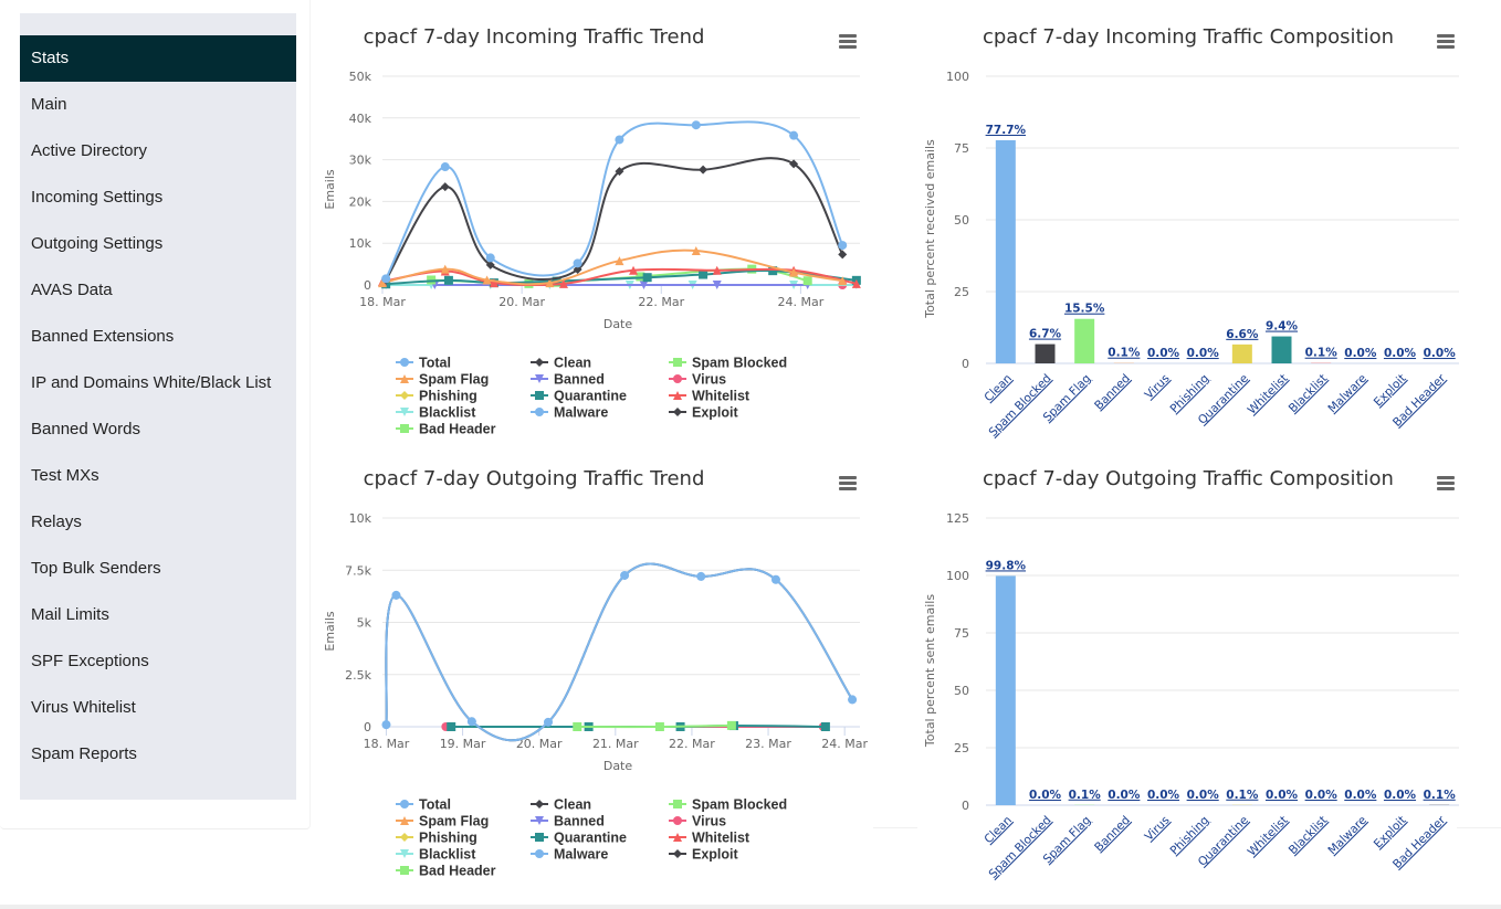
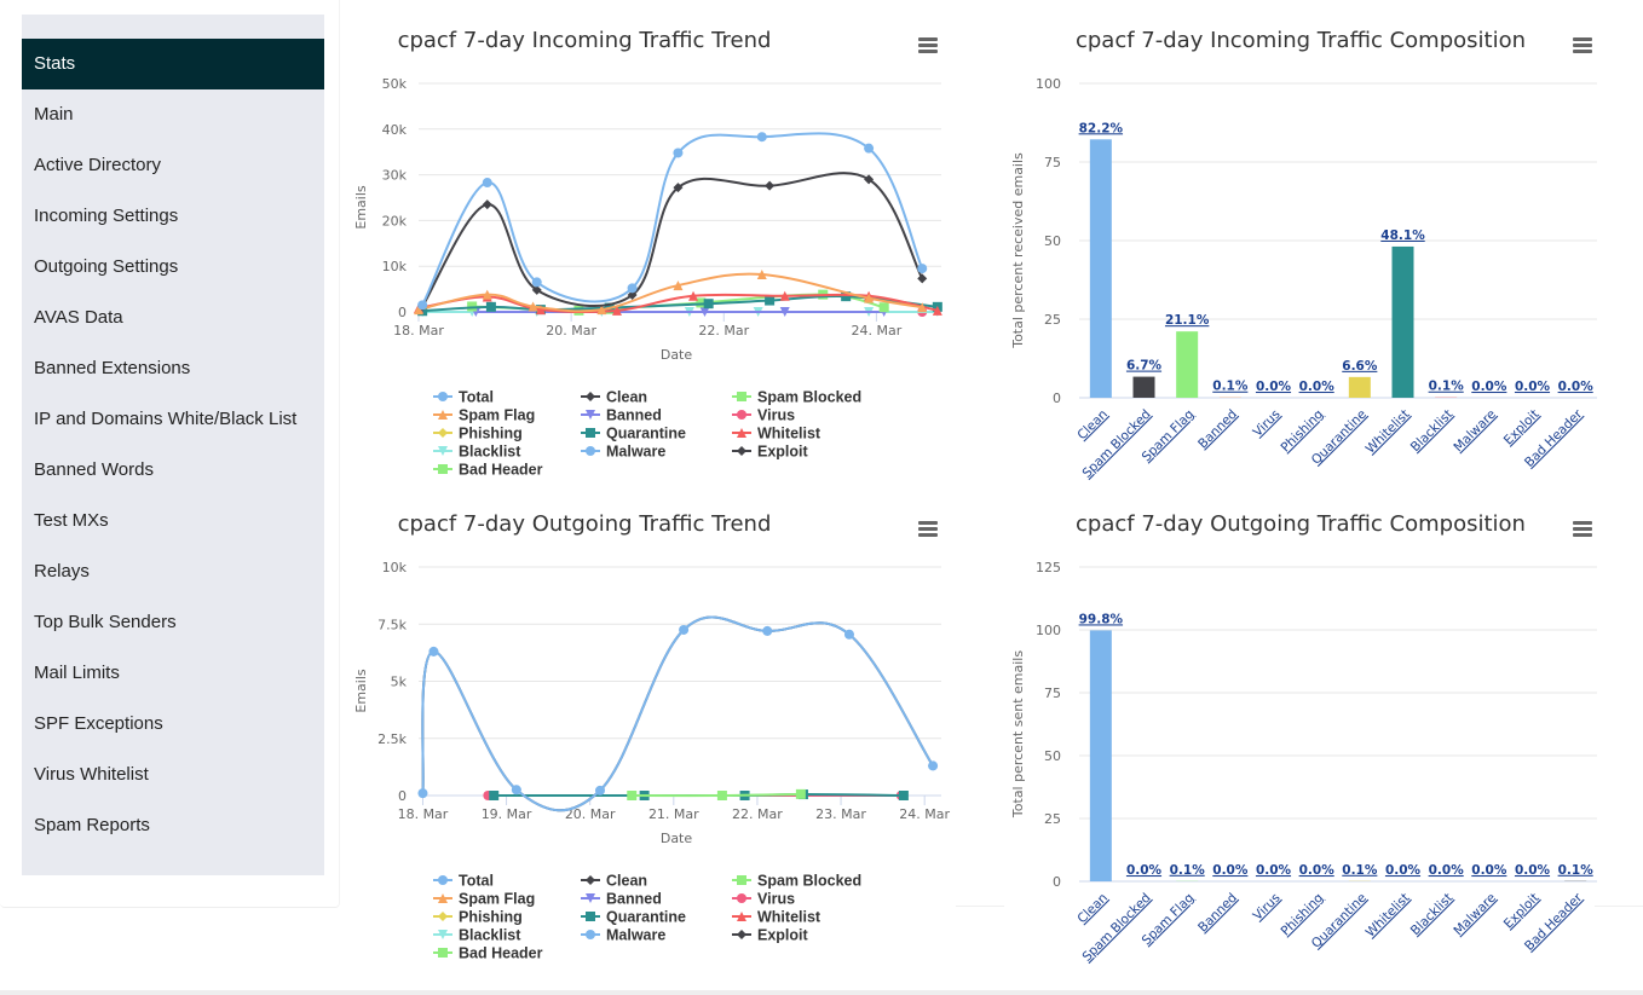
cpacf 7-day Incoming Traffic Composition/Clean: 77.7% -> 82.2%
cpacf 7-day Incoming Traffic Composition/Spam Flag: 15.5% -> 21.1%
cpacf 7-day Incoming Traffic Composition/Whitelist: 9.4% -> 48.1%
